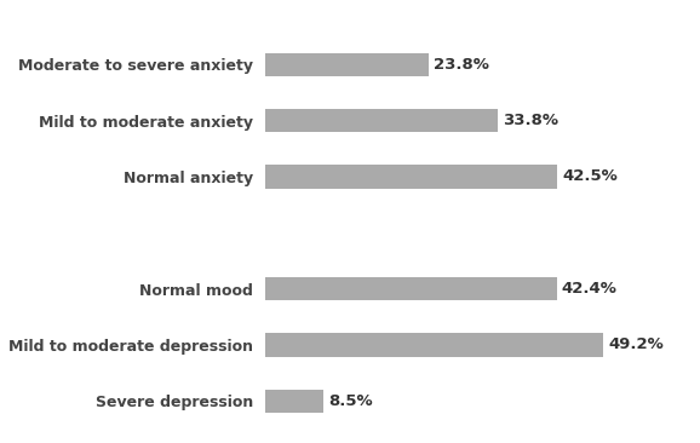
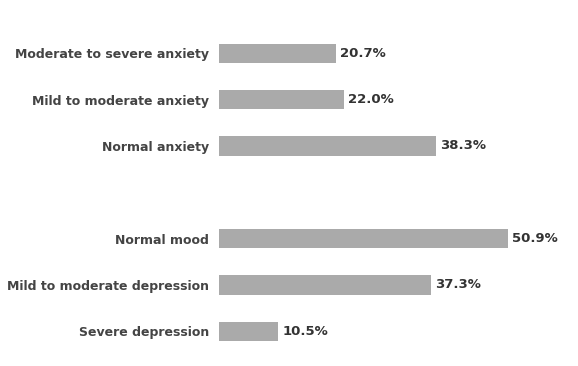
Moderate to severe anxiety: 23.8% -> 20.7%
Mild to moderate anxiety: 33.8% -> 22.0%
Normal anxiety: 42.5% -> 38.3%
Normal mood: 42.4% -> 50.9%
Mild to moderate depression: 49.2% -> 37.3%
Severe depression: 8.5% -> 10.5%
